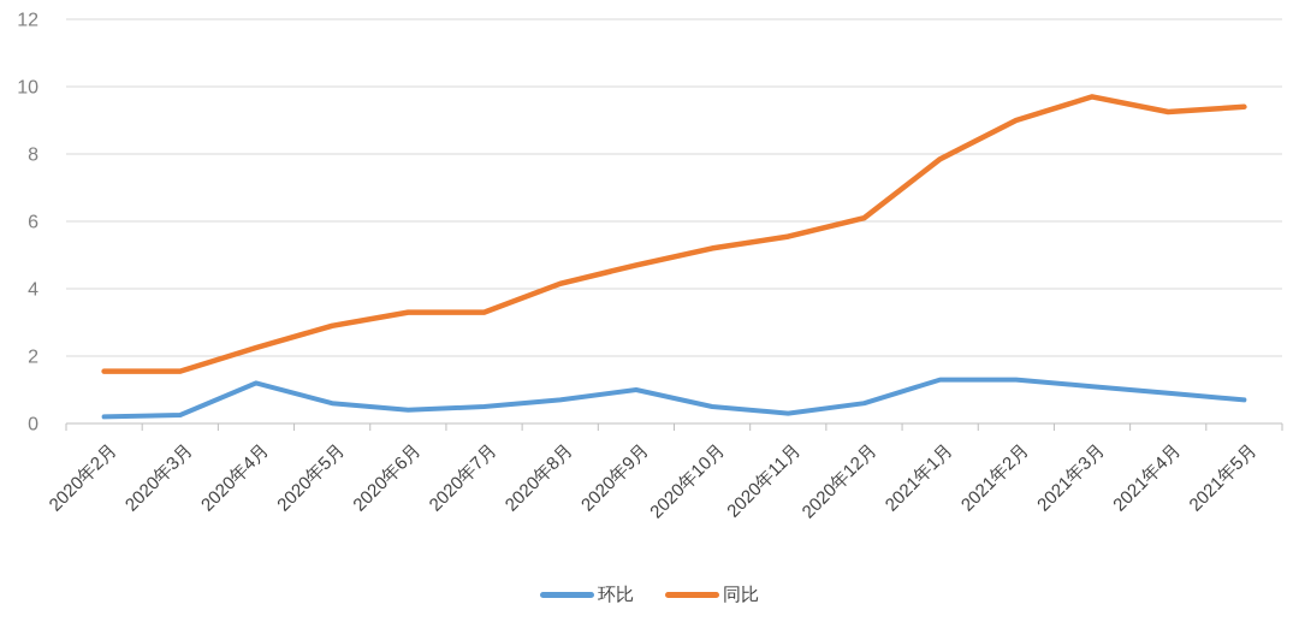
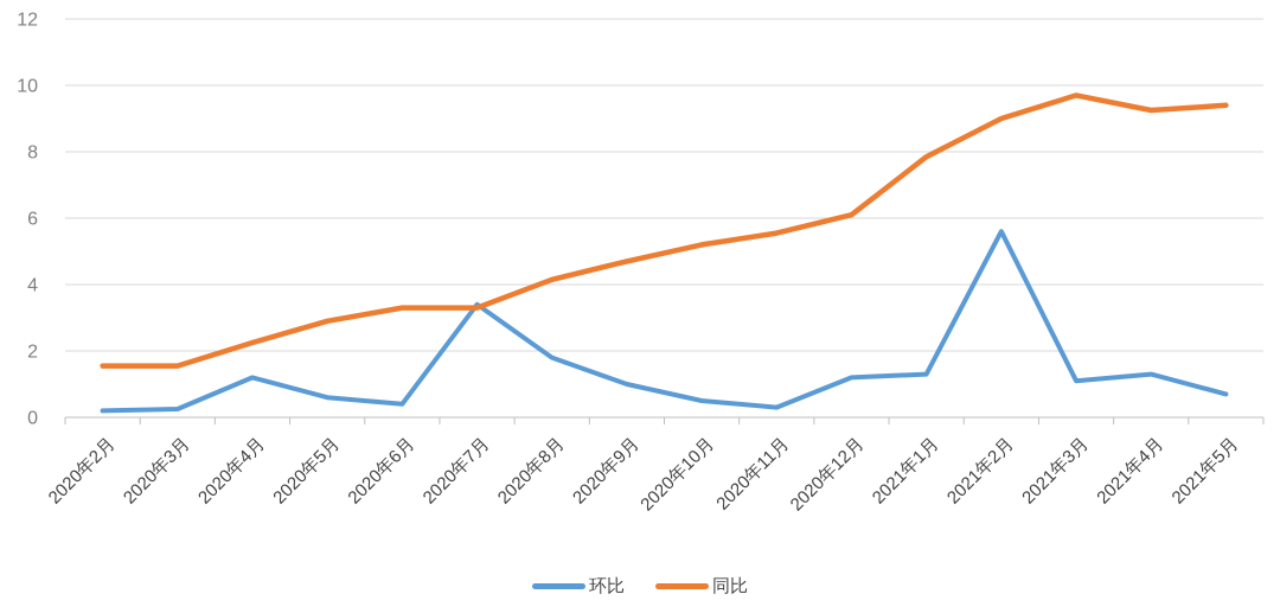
环比/2020年7月: 0.5 -> 3.4
环比/2020年8月: 0.7 -> 1.8
环比/2020年12月: 0.6 -> 1.2
环比/2021年2月: 1.3 -> 5.6
环比/2021年4月: 0.9 -> 1.3
